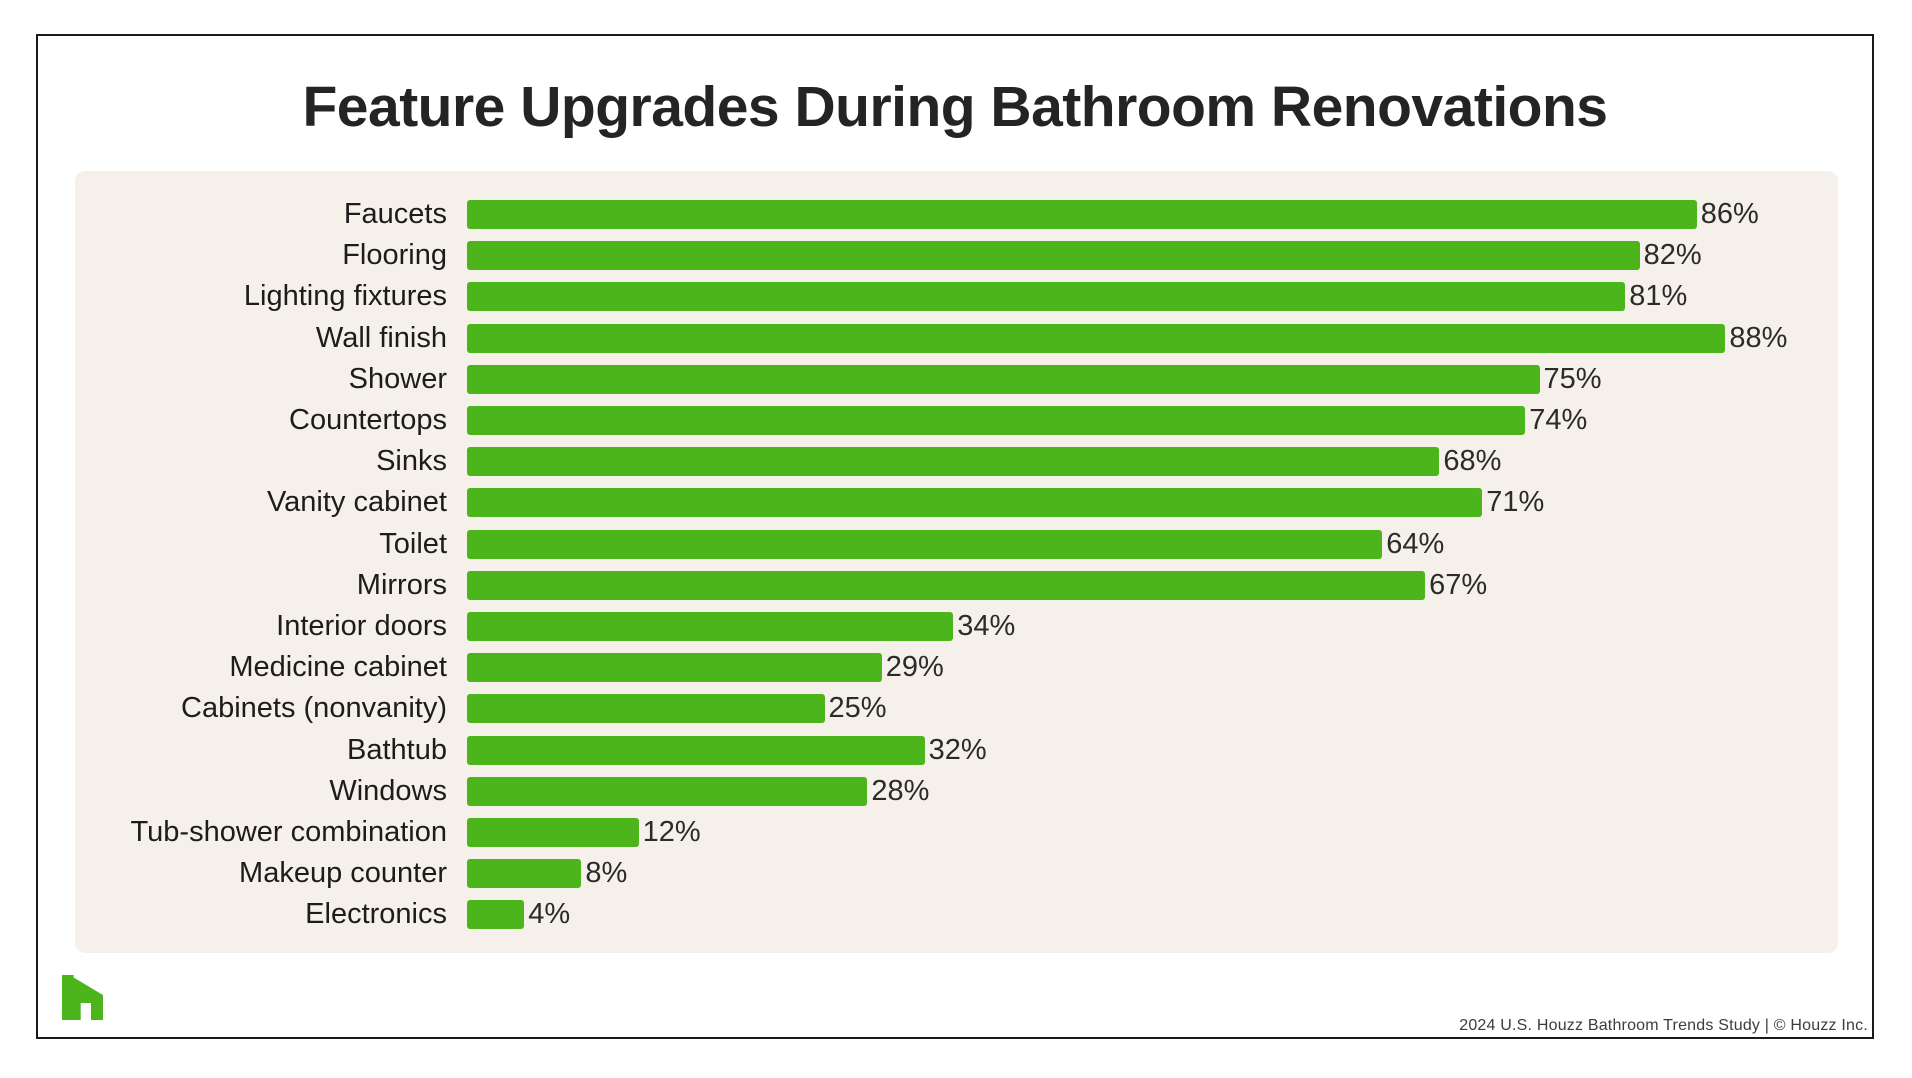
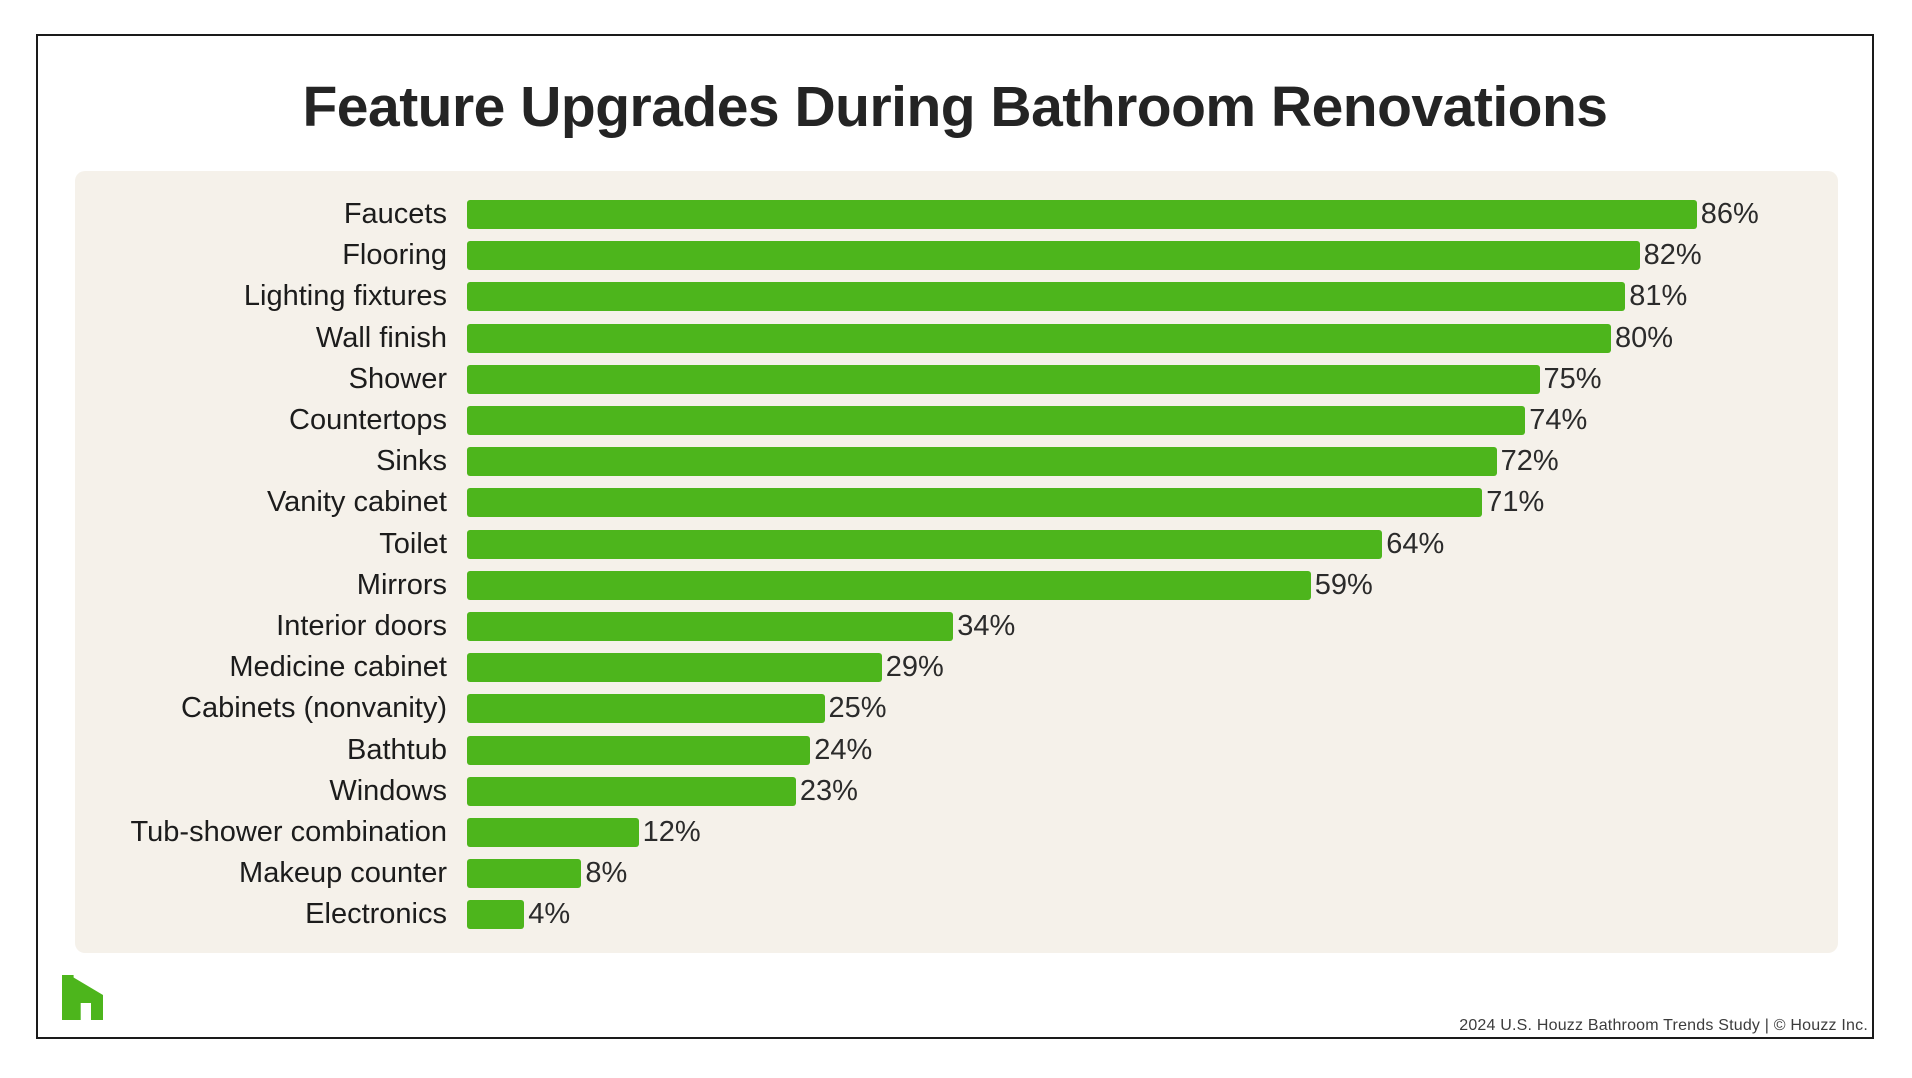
Wall finish: 88% -> 80%
Sinks: 68% -> 72%
Mirrors: 67% -> 59%
Bathtub: 32% -> 24%
Windows: 28% -> 23%
